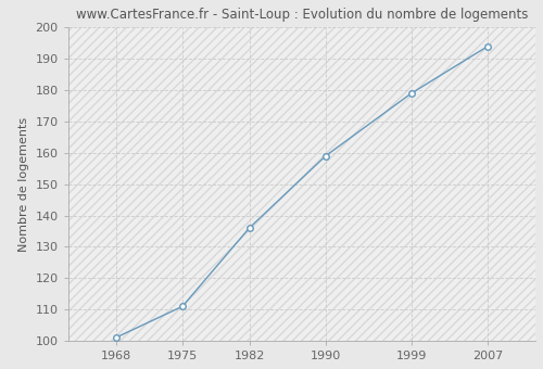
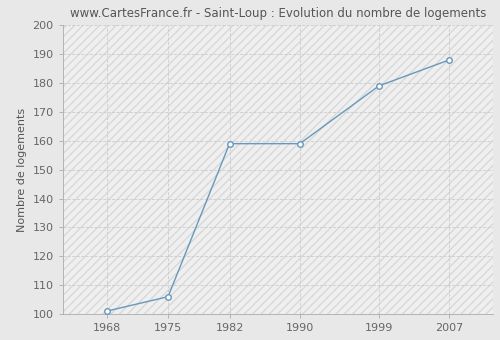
1975: 111 -> 106
1982: 136 -> 159
2007: 194 -> 188
